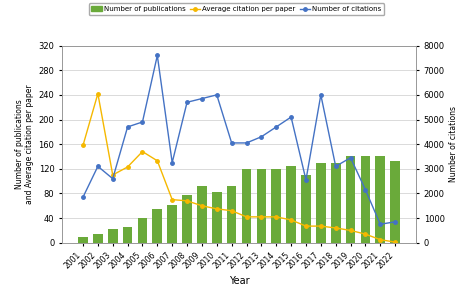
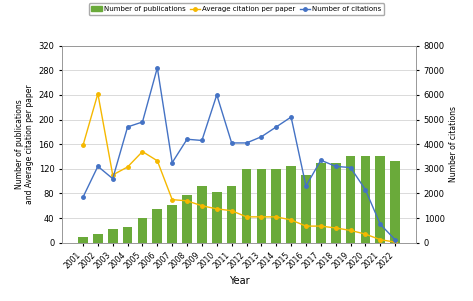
Number of citations/2006: 7600 -> 7100
Number of citations/2008: 5700 -> 4200
Number of citations/2009: 5850 -> 4150
Number of citations/2016: 2550 -> 2300
Number of citations/2017: 6000 -> 3350
Number of citations/2019: 3450 -> 3050
Number of citations/2022: 850 -> 120
